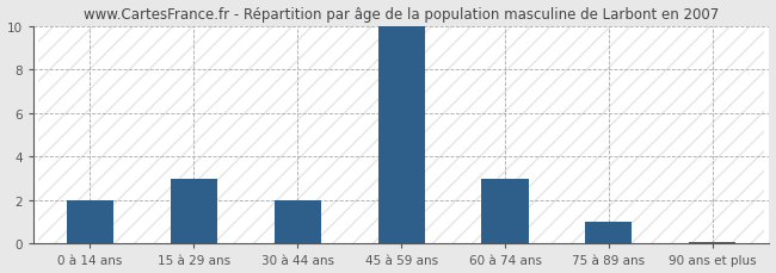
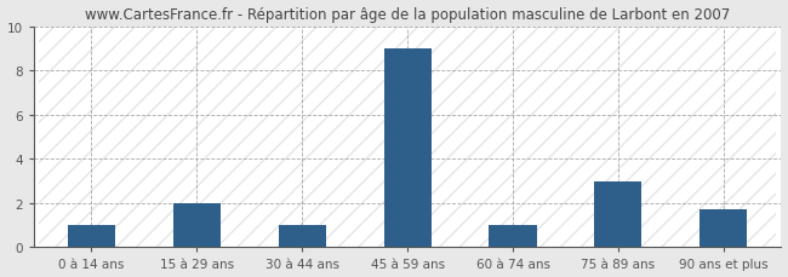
0 à 14 ans: 2.0 -> 1.0
15 à 29 ans: 3.0 -> 2.0
30 à 44 ans: 2.0 -> 1.0
45 à 59 ans: 10.0 -> 9.0
60 à 74 ans: 3.0 -> 1.0
75 à 89 ans: 1.0 -> 3.0
90 ans et plus: 0.1 -> 1.7
